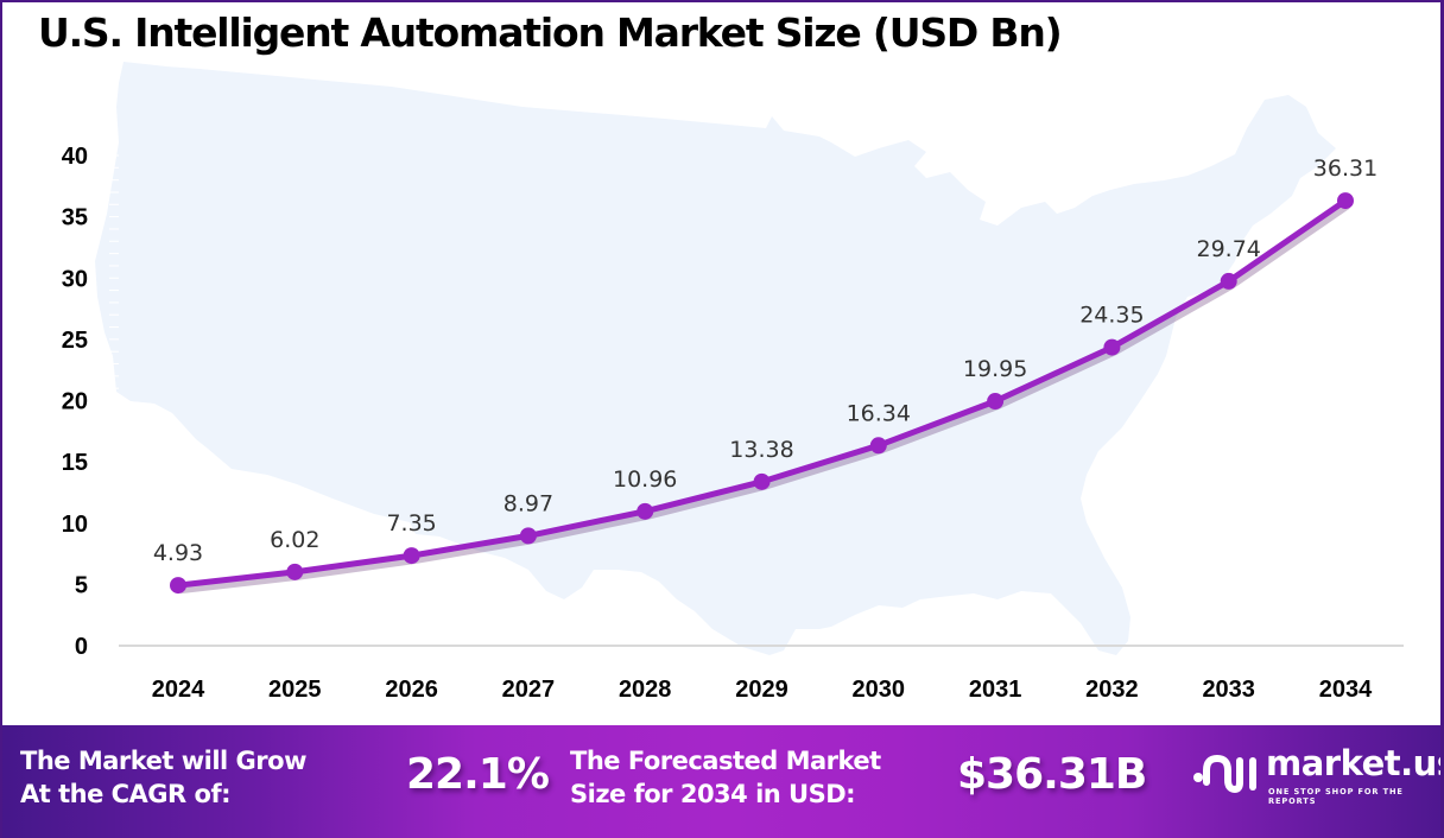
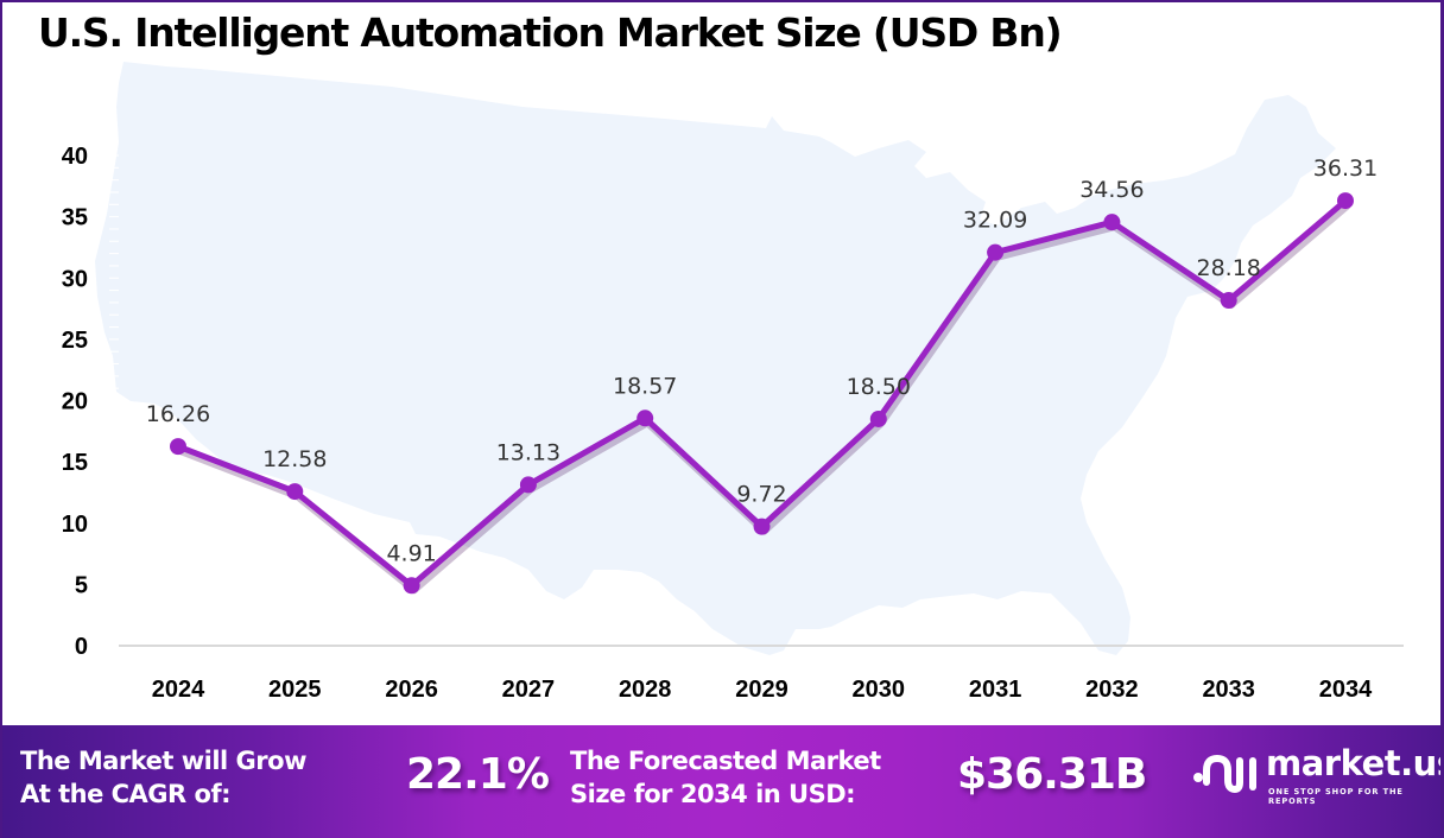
2024: 4.93 -> 16.26
2025: 6.02 -> 12.58
2026: 7.35 -> 4.91
2027: 8.97 -> 13.13
2028: 10.96 -> 18.57
2029: 13.38 -> 9.72
2030: 16.34 -> 18.50
2031: 19.95 -> 32.09
2032: 24.35 -> 34.56
2033: 29.74 -> 28.18
